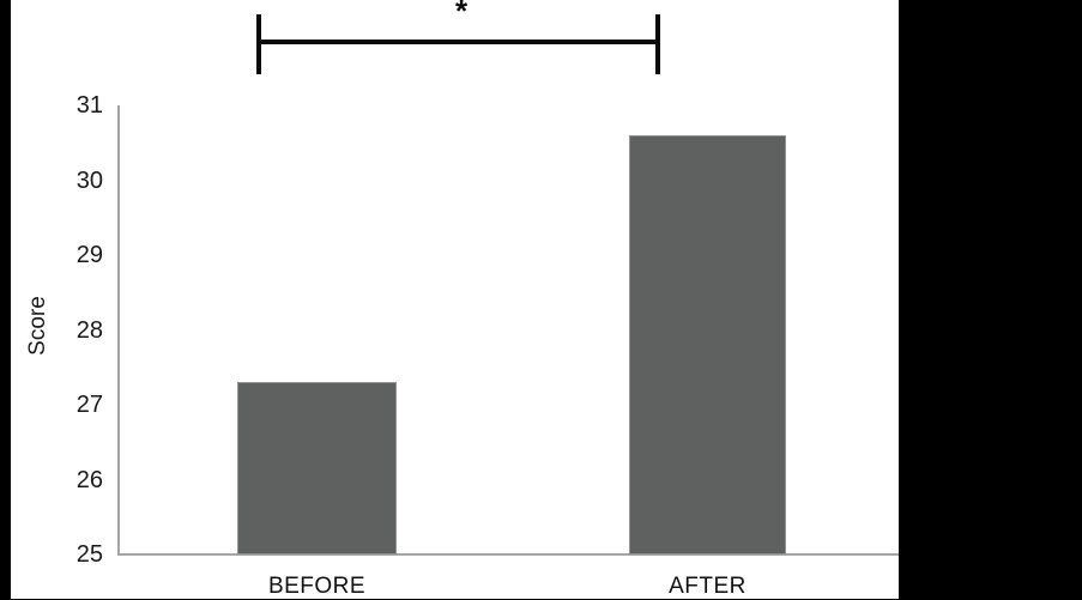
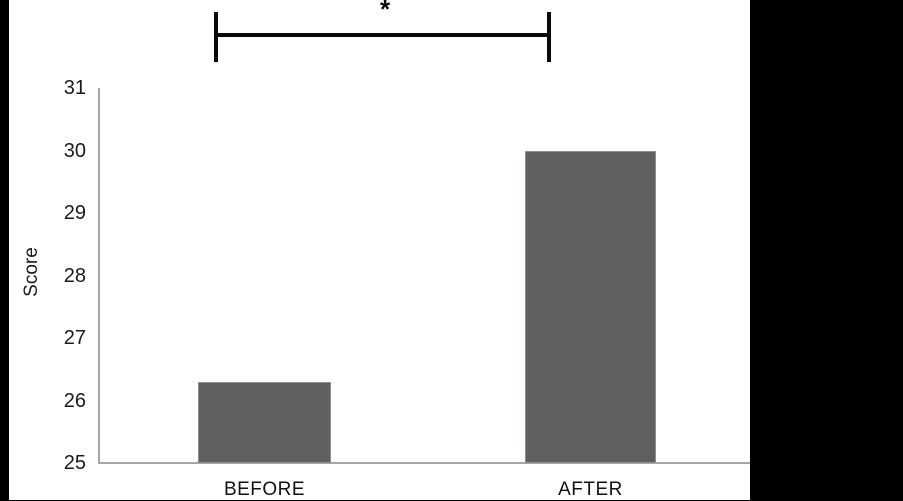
BEFORE: 27.3 -> 26.3
AFTER: 30.6 -> 30.0
